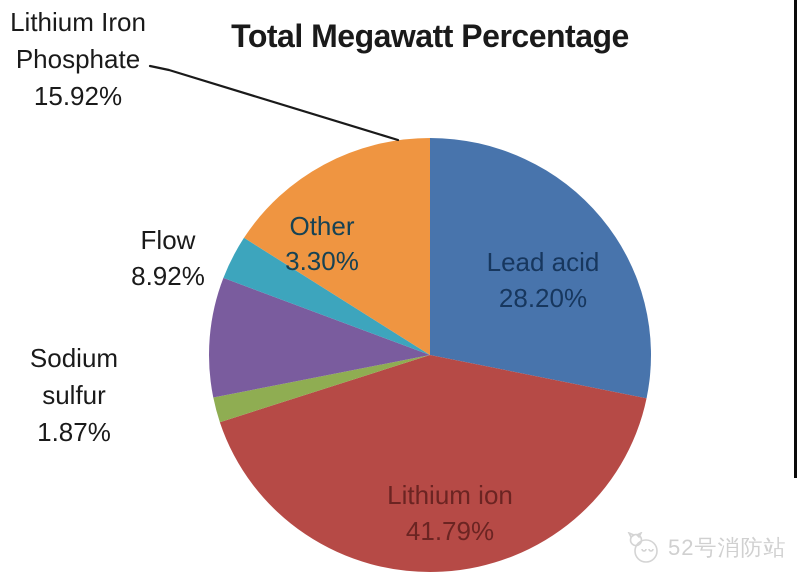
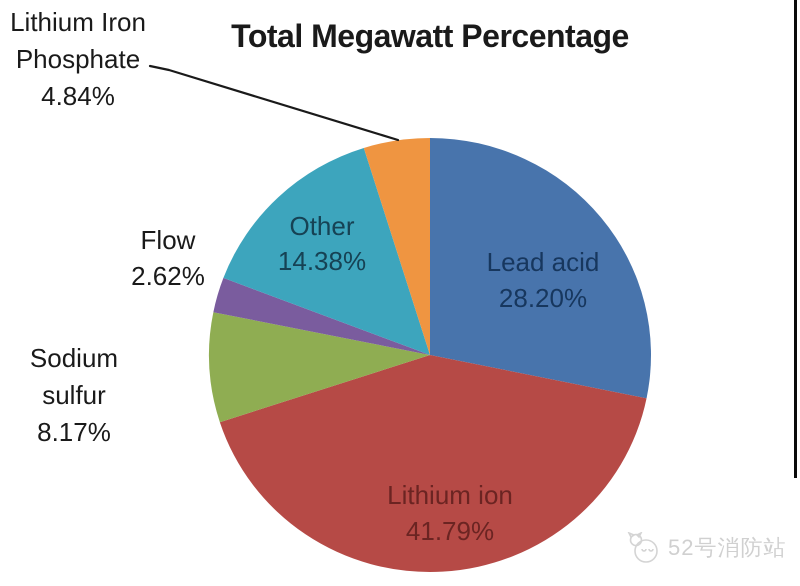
Sodium sulfur: 1.87% -> 8.17%
Flow: 8.92% -> 2.62%
Other: 3.30% -> 14.38%
Lithium Iron Phosphate: 15.92% -> 4.84%
